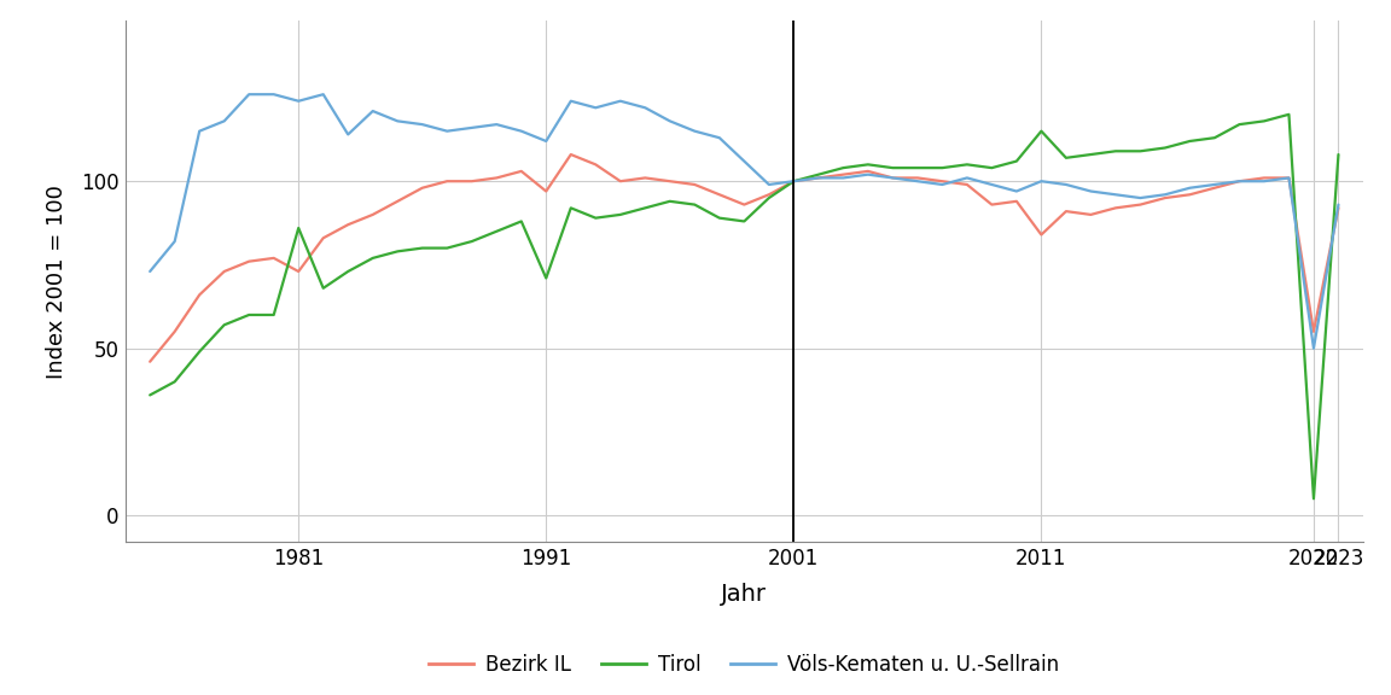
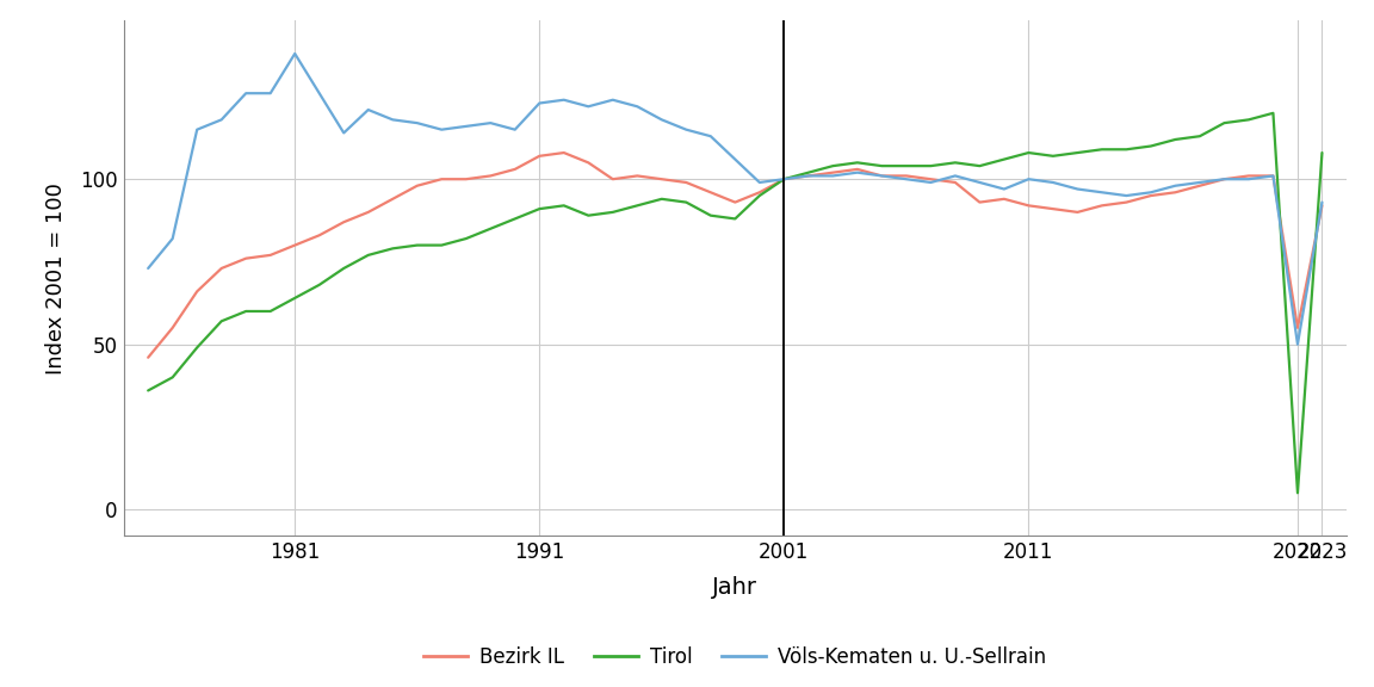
Bezirk IL/1981: 73 -> 80
Tirol/1981: 86 -> 64
Völs-Kematen u. U.-Sellrain/1981: 124 -> 138
Bezirk IL/1991: 97 -> 107
Tirol/1991: 71 -> 91
Völs-Kematen u. U.-Sellrain/1991: 112 -> 123
Bezirk IL/2011: 84 -> 92
Tirol/2011: 115 -> 108
